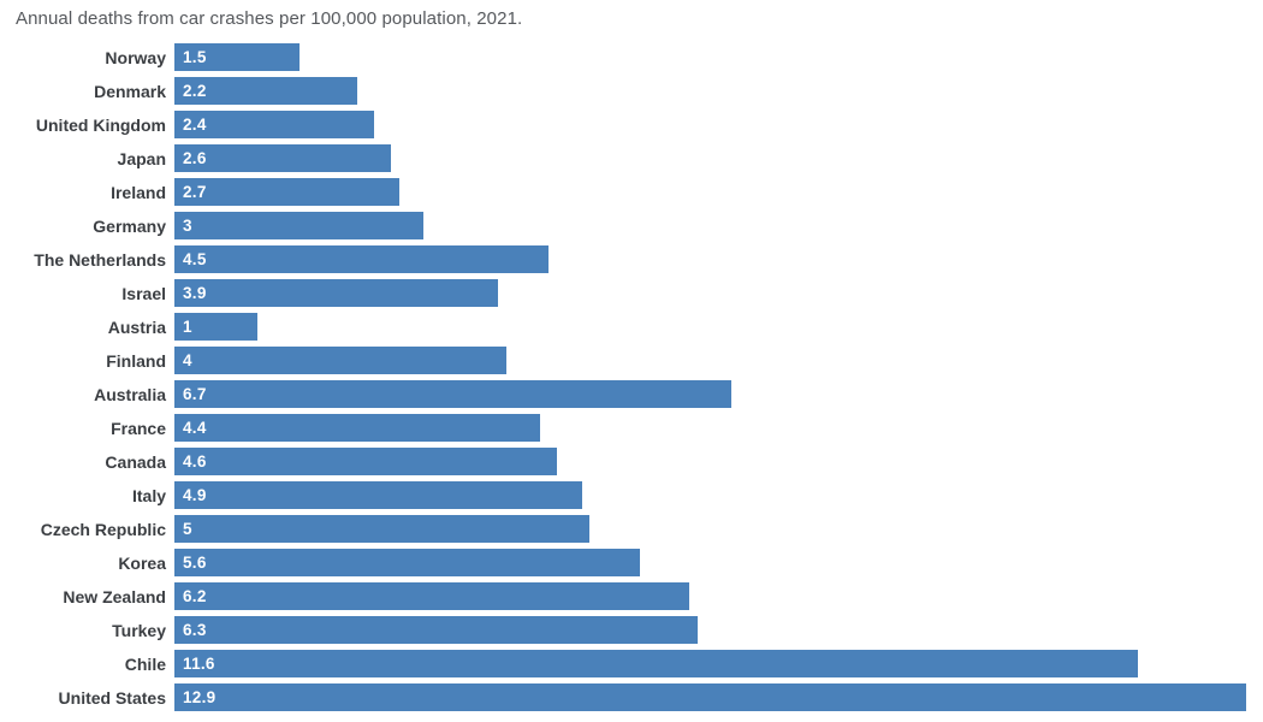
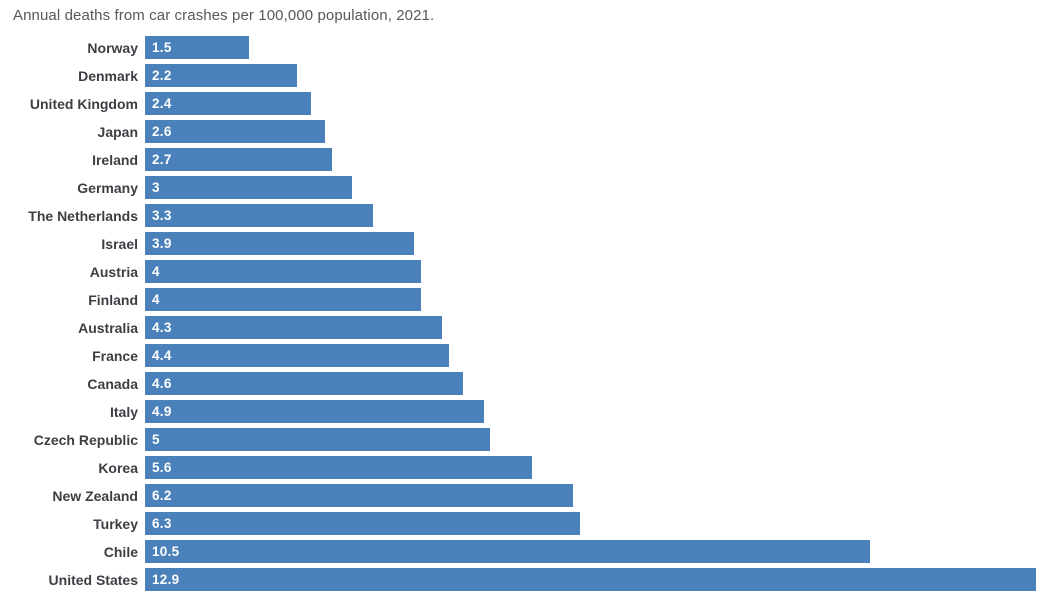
The Netherlands: 4.5 -> 3.3
Austria: 1 -> 4
Australia: 6.7 -> 4.3
Chile: 11.6 -> 10.5
